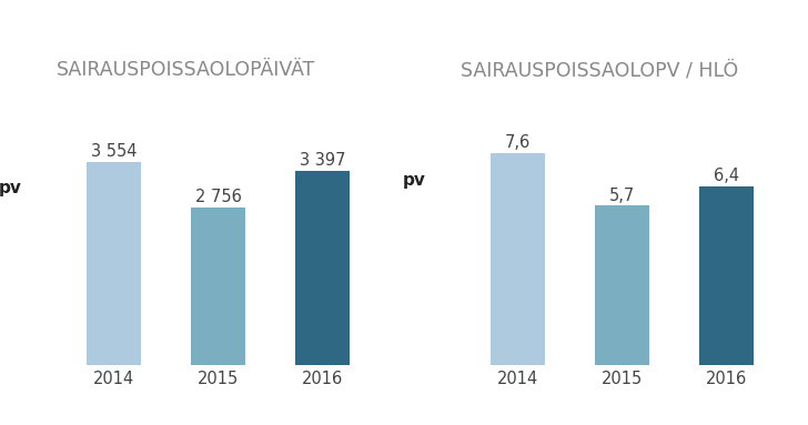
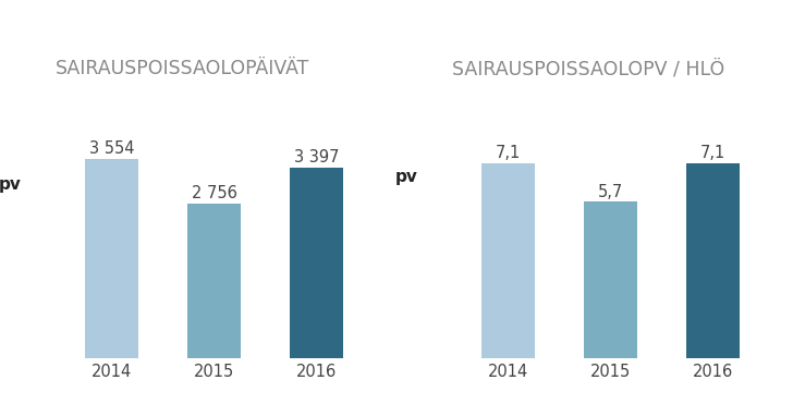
SAIRAUSPOISSAOLOPV / HLÖ/2014: 7,6 -> 7,1
SAIRAUSPOISSAOLOPV / HLÖ/2016: 6,4 -> 7,1
